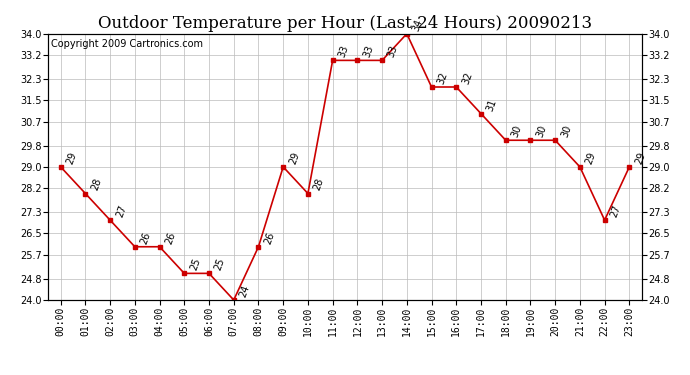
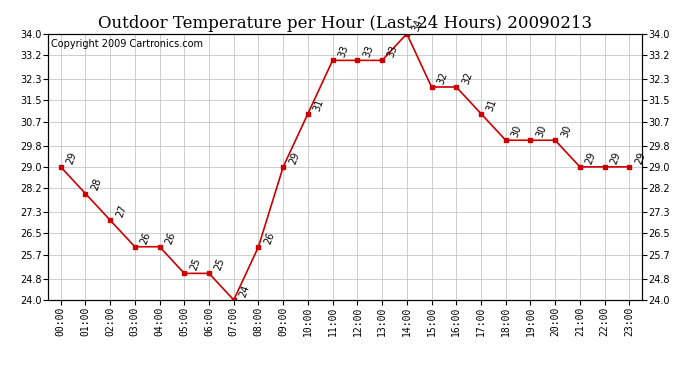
10:00: 28 -> 31
22:00: 27 -> 29
